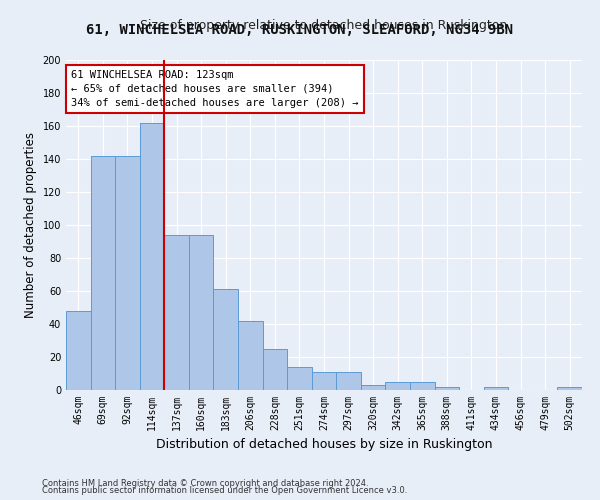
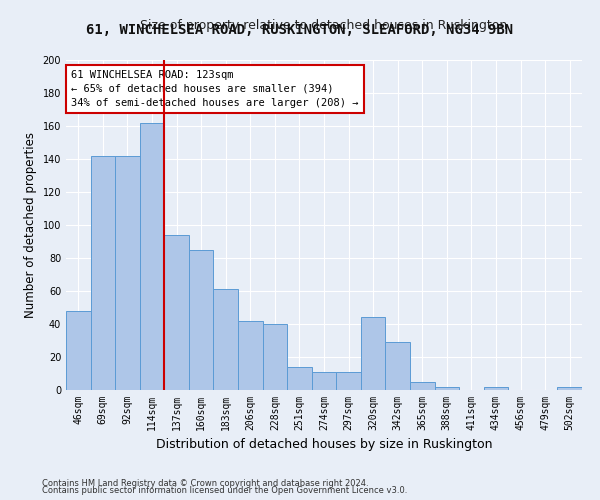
160sqm: 94 -> 85
228sqm: 25 -> 40
320sqm: 3 -> 44
342sqm: 5 -> 29
